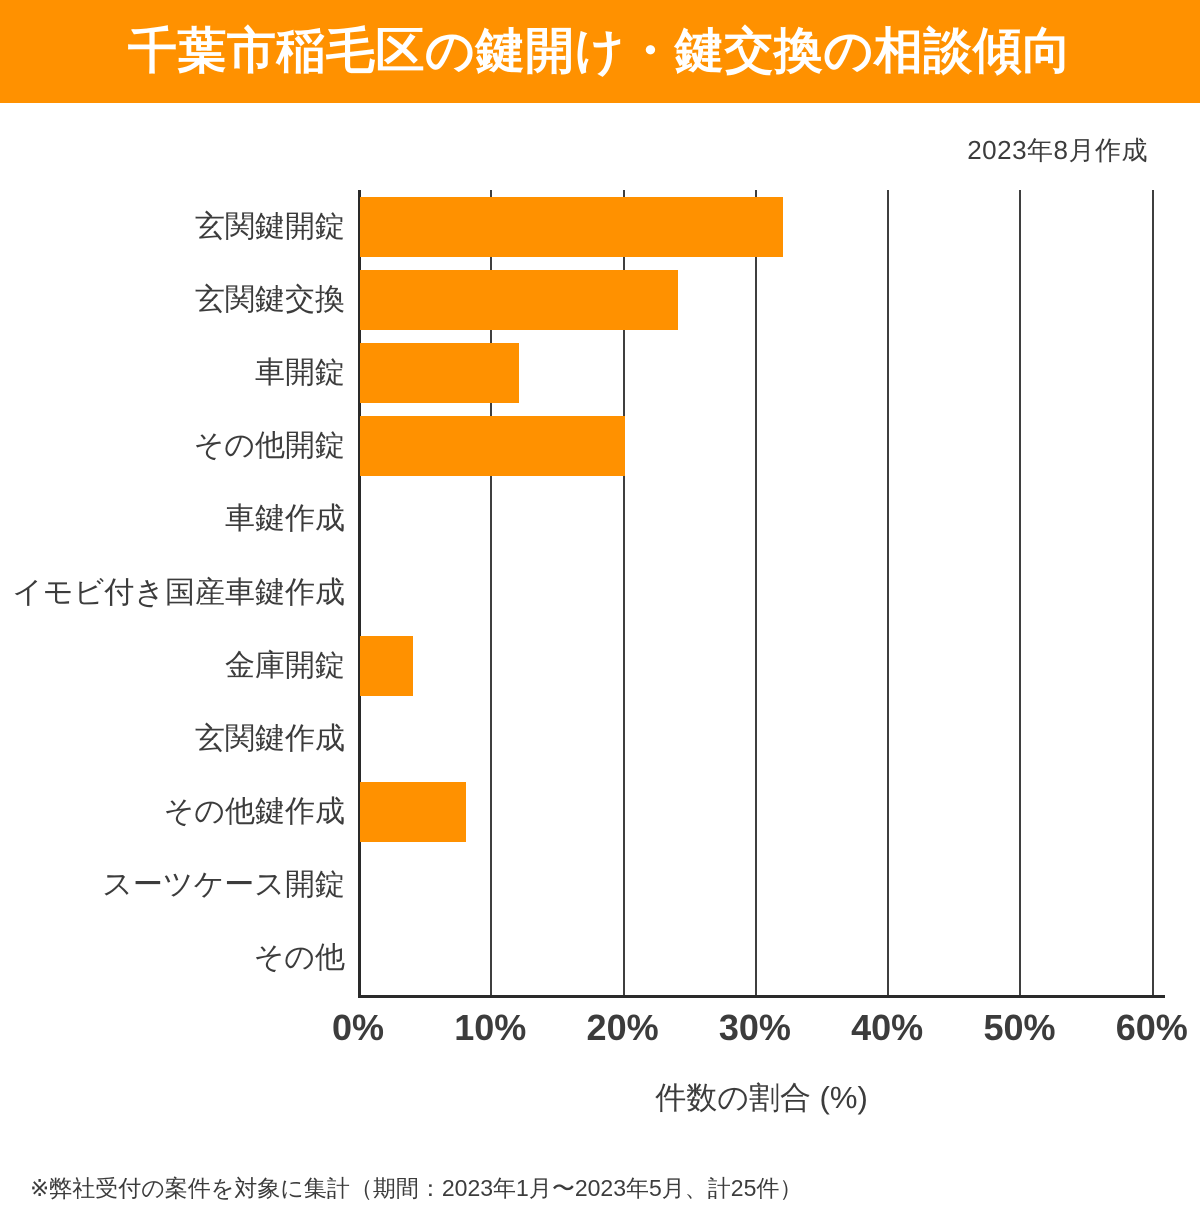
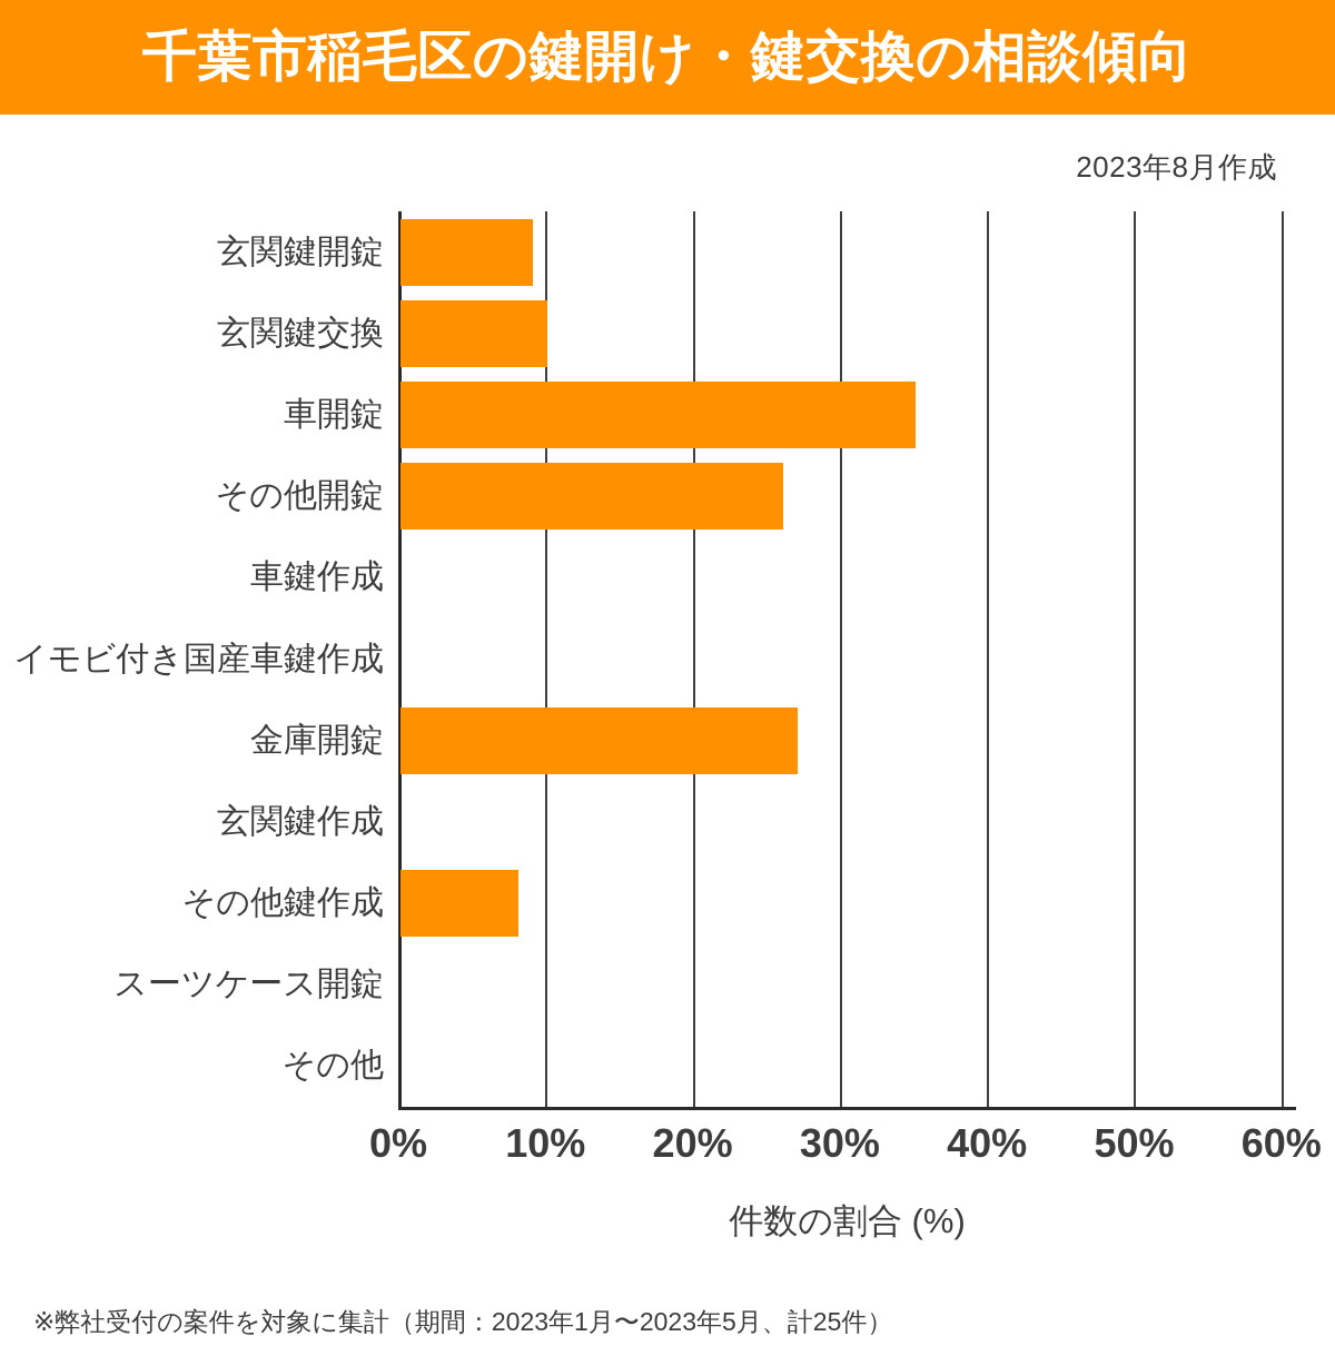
玄関鍵開錠: 32% -> 9%
玄関鍵交換: 24% -> 10%
車開錠: 12% -> 35%
その他開錠: 20% -> 26%
金庫開錠: 4% -> 27%
